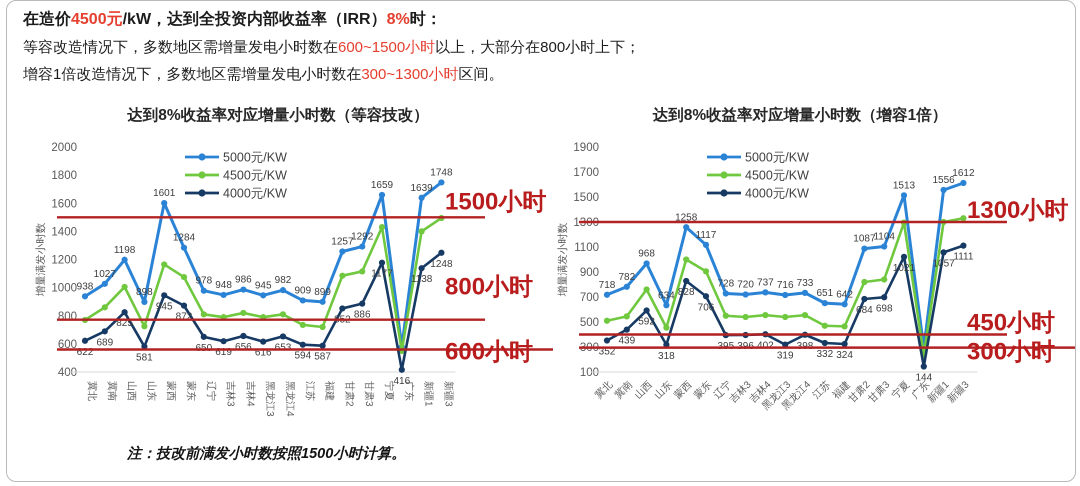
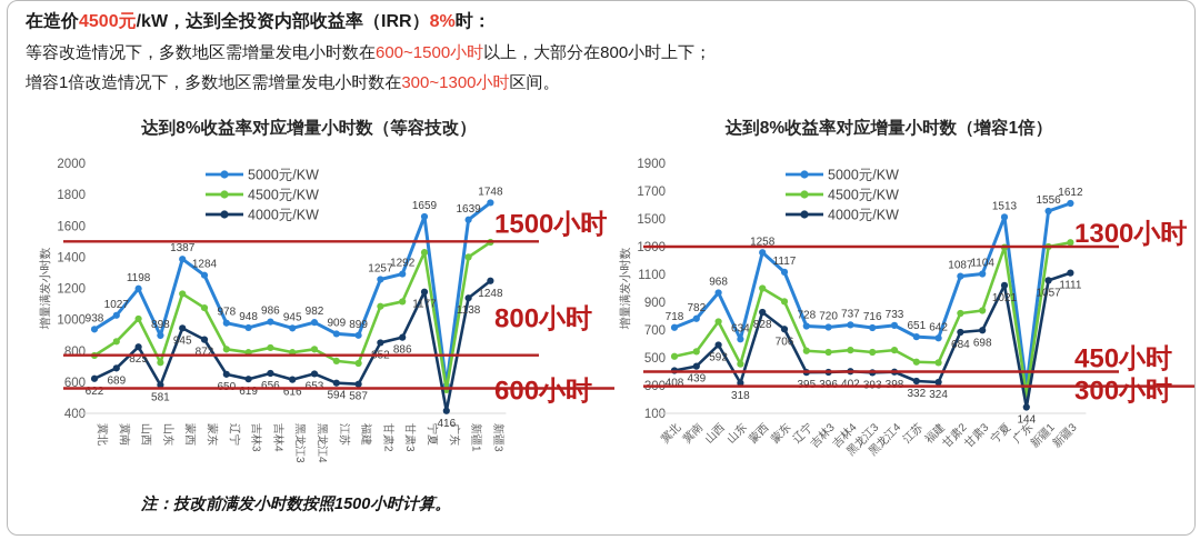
达到8%收益率对应增量小时数（等容技改）/5000元/KW/蒙西: 1601 -> 1387
达到8%收益率对应增量小时数（增容1倍）/4000元/KW/冀北: 352 -> 408
达到8%收益率对应增量小时数（增容1倍）/4000元/KW/黑龙江3: 319 -> 393
